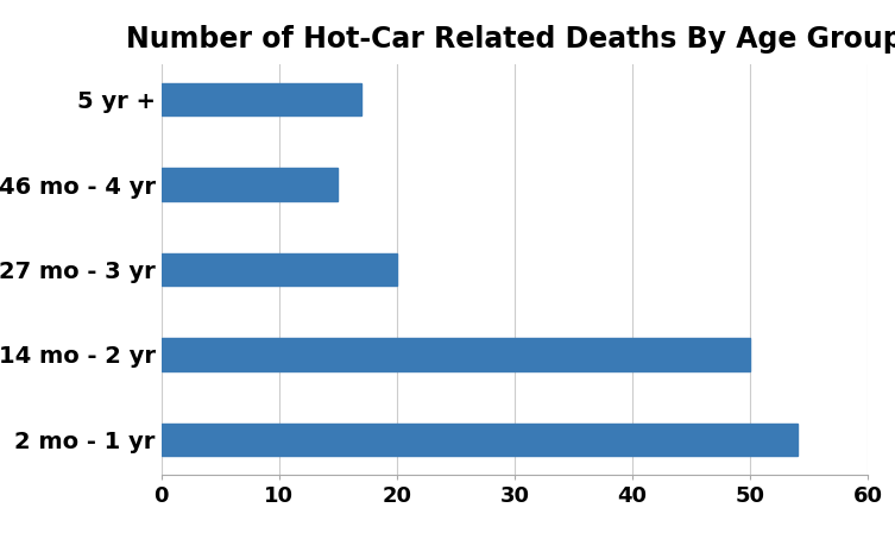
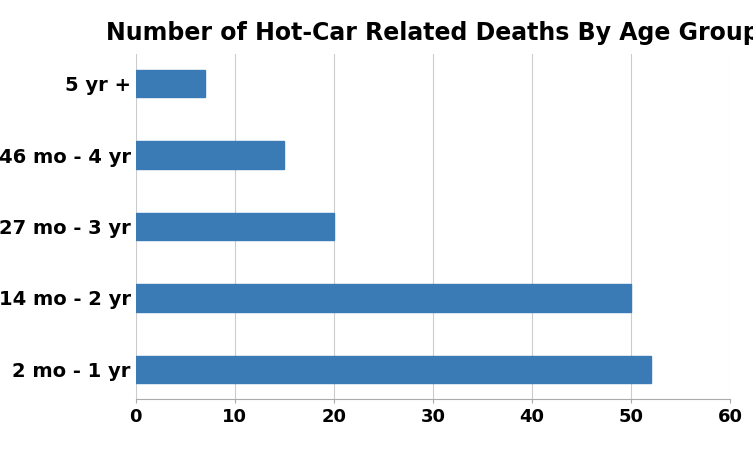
5 yr +: 17 -> 7
2 mo - 1 yr: 54 -> 52
